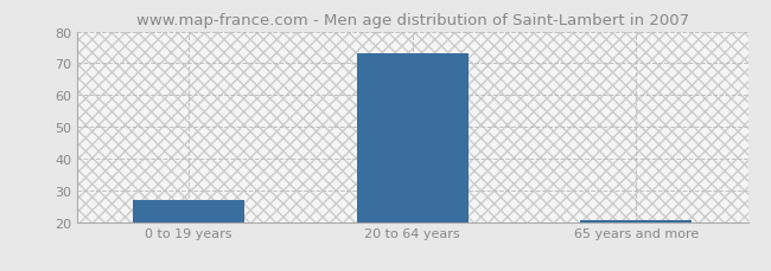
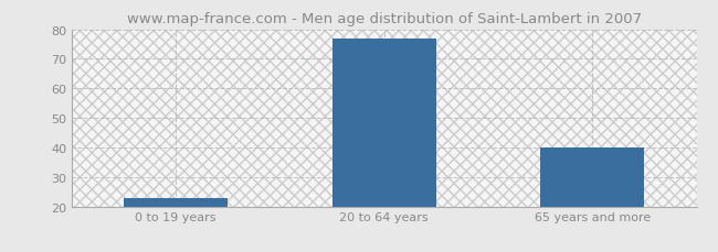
0 to 19 years: 27.0 -> 23.0
20 to 64 years: 73.0 -> 77.0
65 years and more: 20.5 -> 40.0
